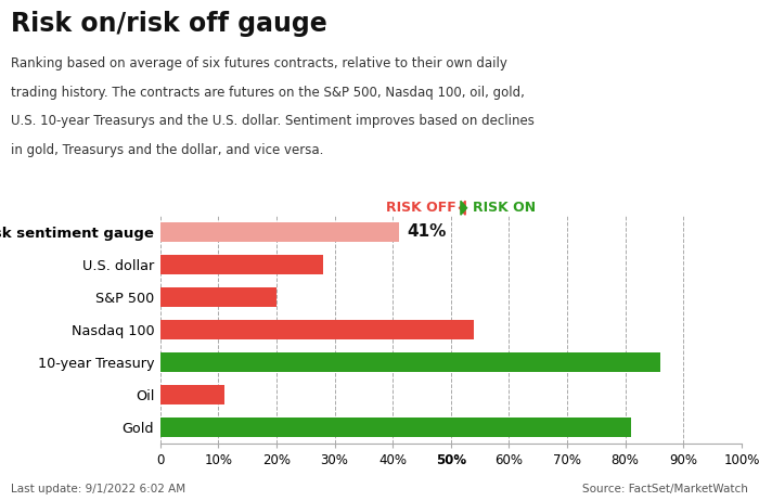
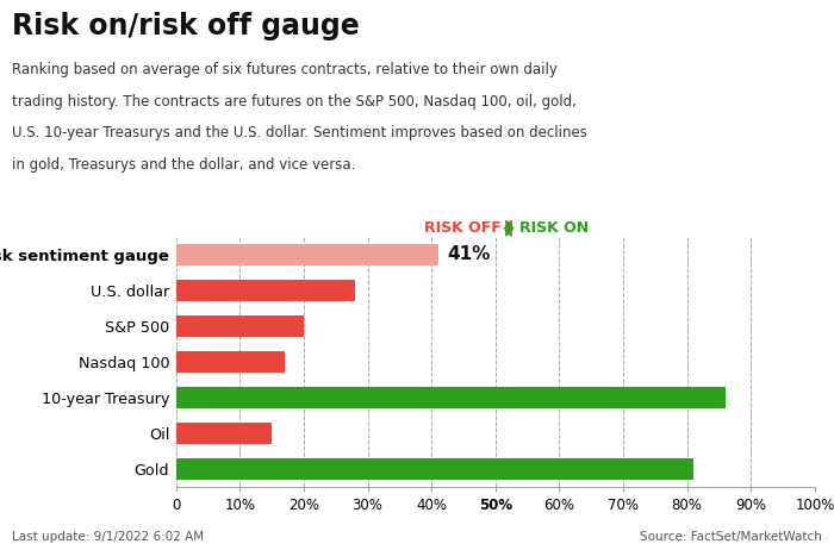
Nasdaq 100: 54% -> 17%
Oil: 11% -> 15%
